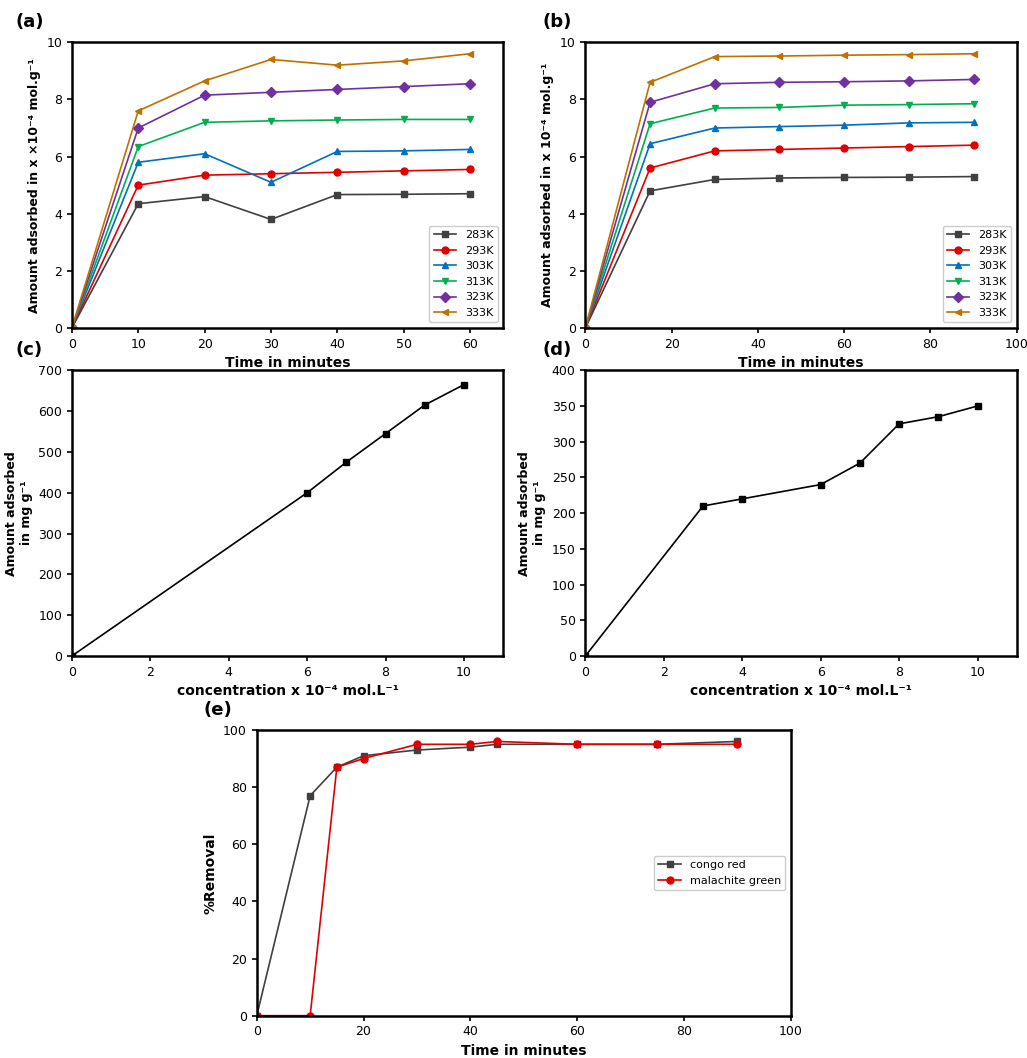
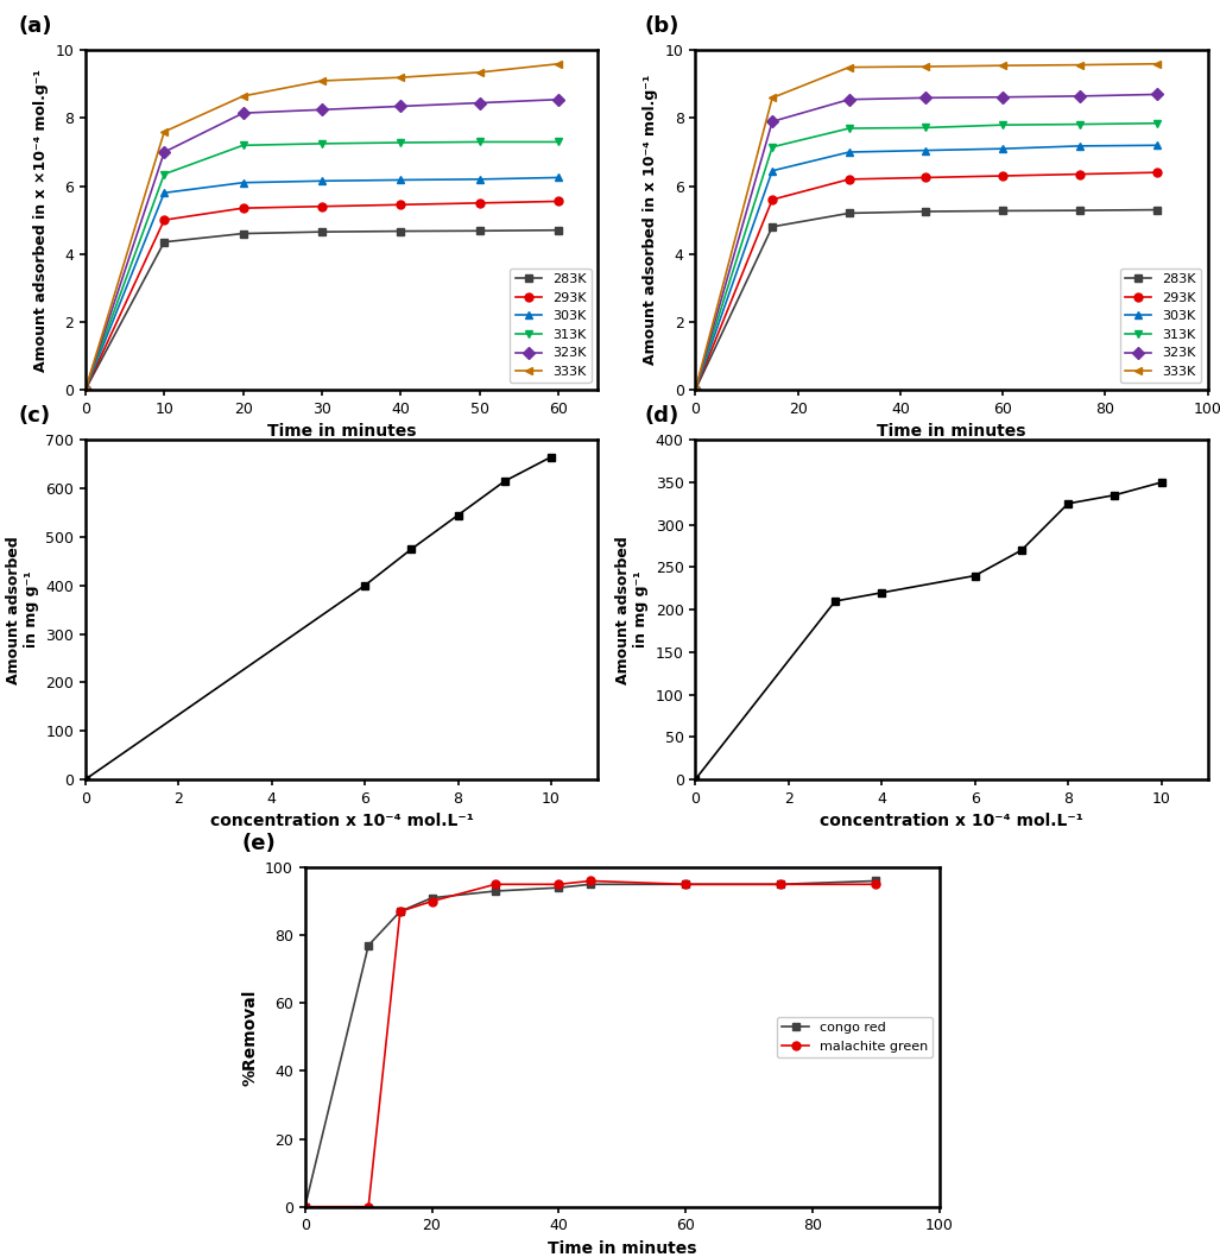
283K/30: 3.80 -> 4.65
303K/30: 5.10 -> 6.15
333K/30: 9.40 -> 9.10
